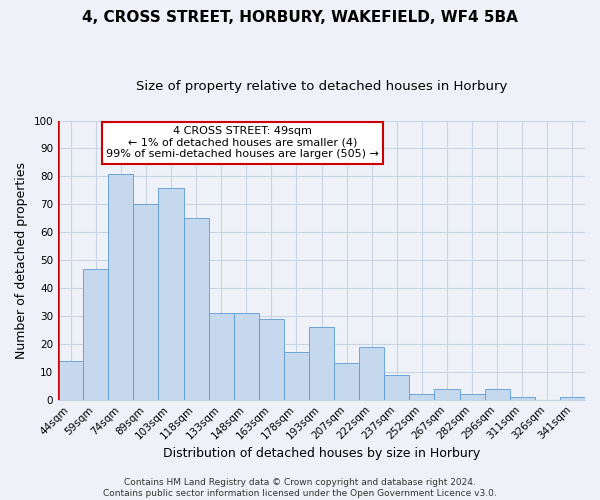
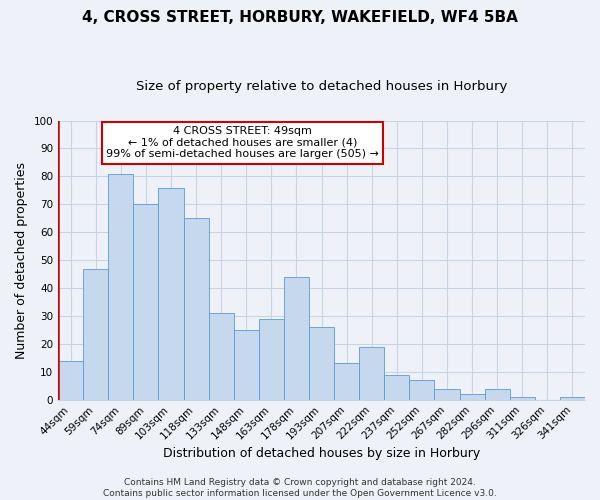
148sqm: 31 -> 25
178sqm: 17 -> 44
252sqm: 2 -> 7
